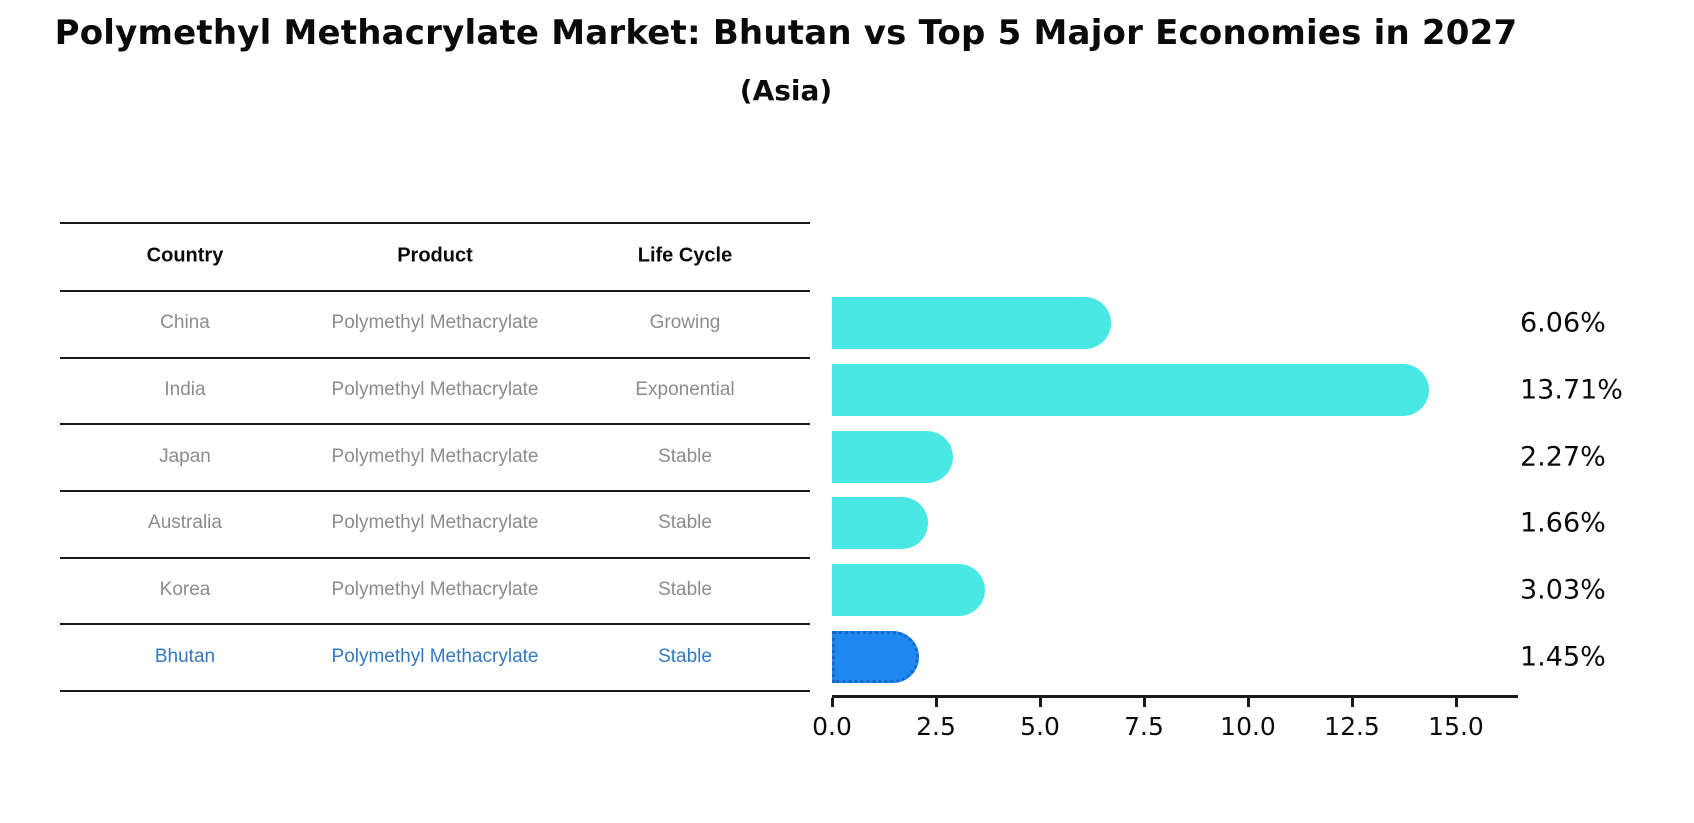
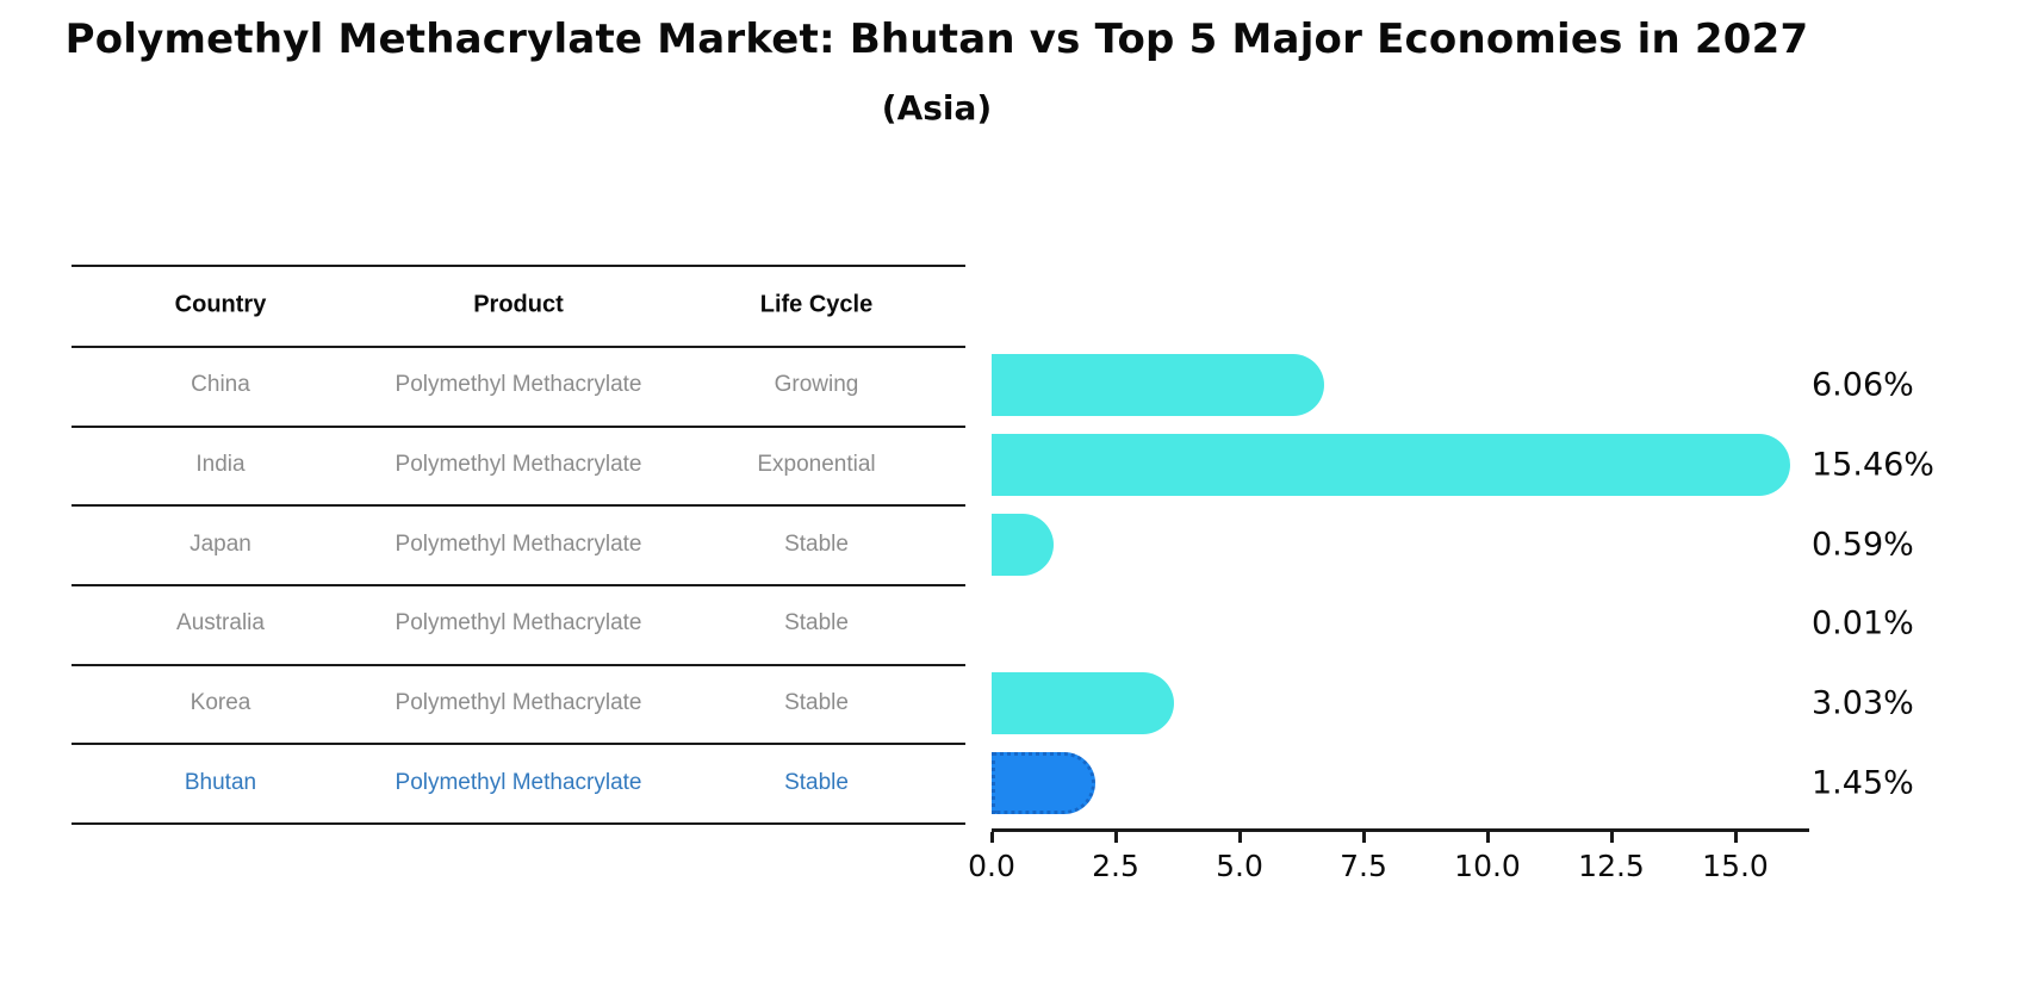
India: 13.71% -> 15.46%
Japan: 2.27% -> 0.59%
Australia: 1.66% -> 0.01%
